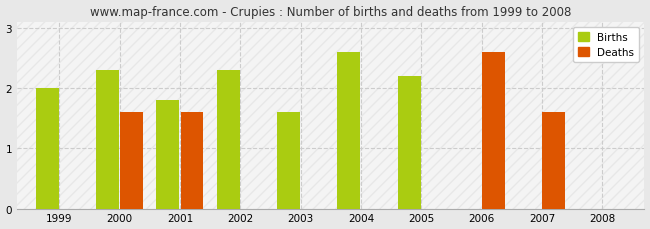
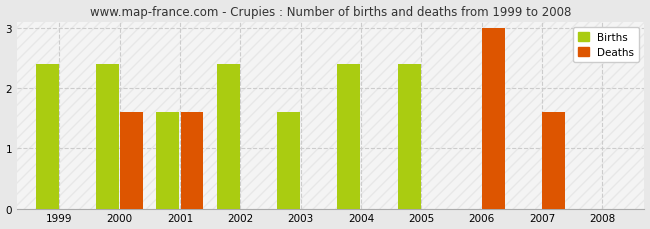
Births/1999: 2.0 -> 2.4
Births/2000: 2.3 -> 2.4
Births/2001: 1.8 -> 1.6
Births/2002: 2.3 -> 2.4
Births/2004: 2.6 -> 2.4
Births/2005: 2.2 -> 2.4
Deaths/2006: 2.6 -> 3.0
